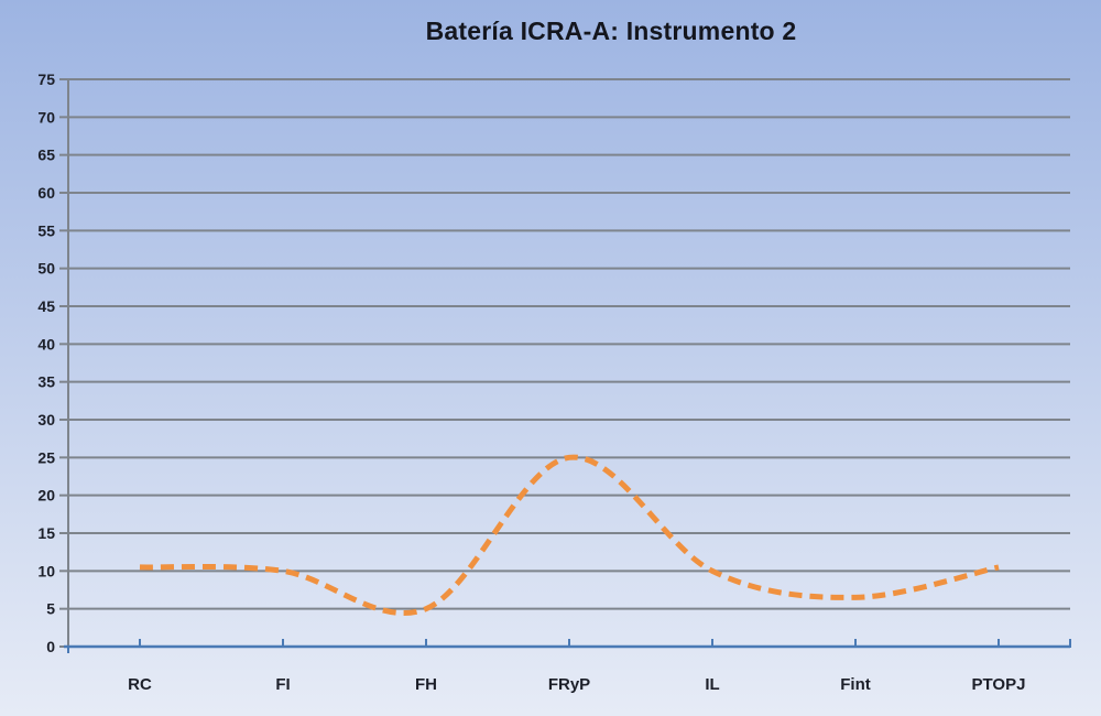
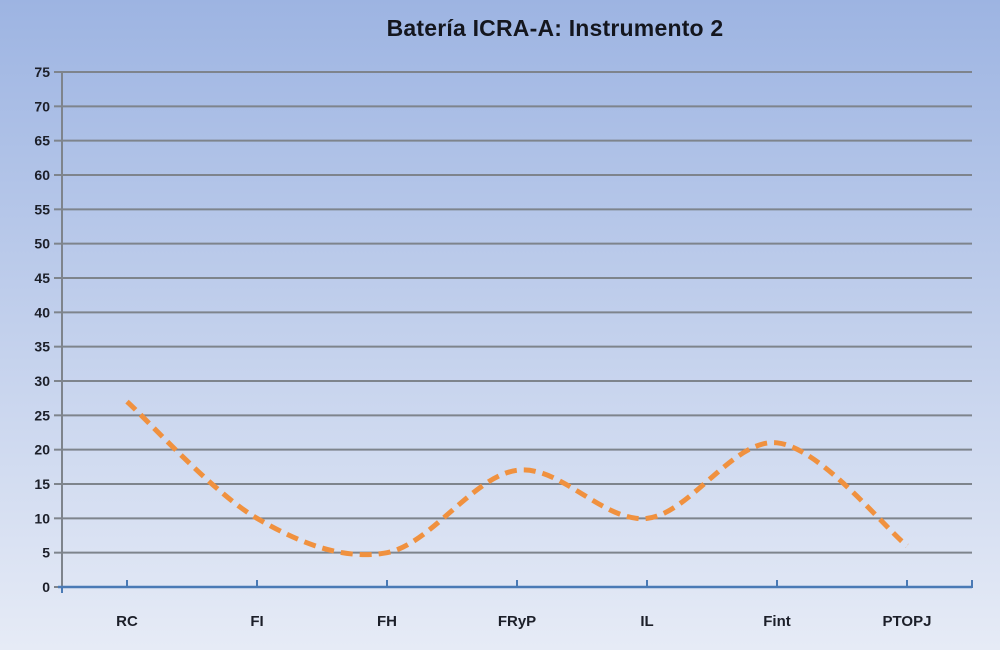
RC: 10 -> 27
FRyP: 25 -> 17
Fint: 6 -> 21
PTOPJ: 10 -> 6
